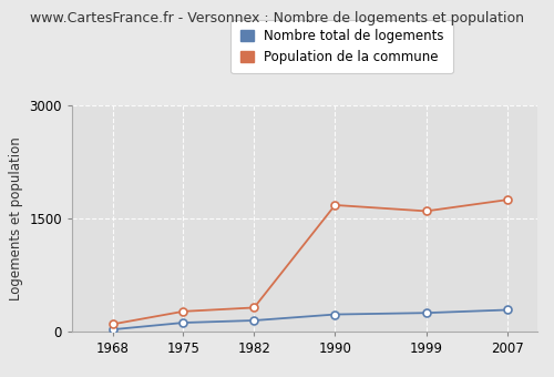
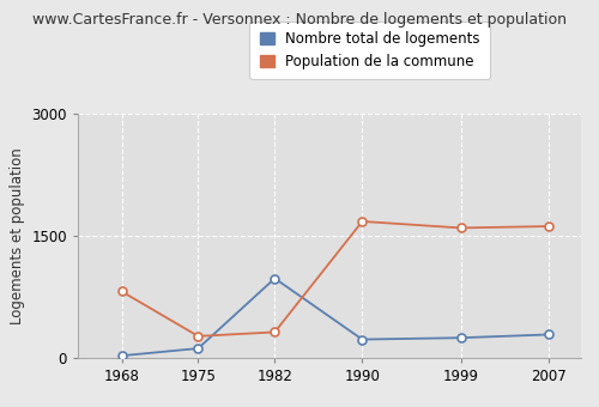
Population de la commune/1968: 100 -> 820
Nombre total de logements/1982: 150 -> 980
Population de la commune/2007: 1750 -> 1620
